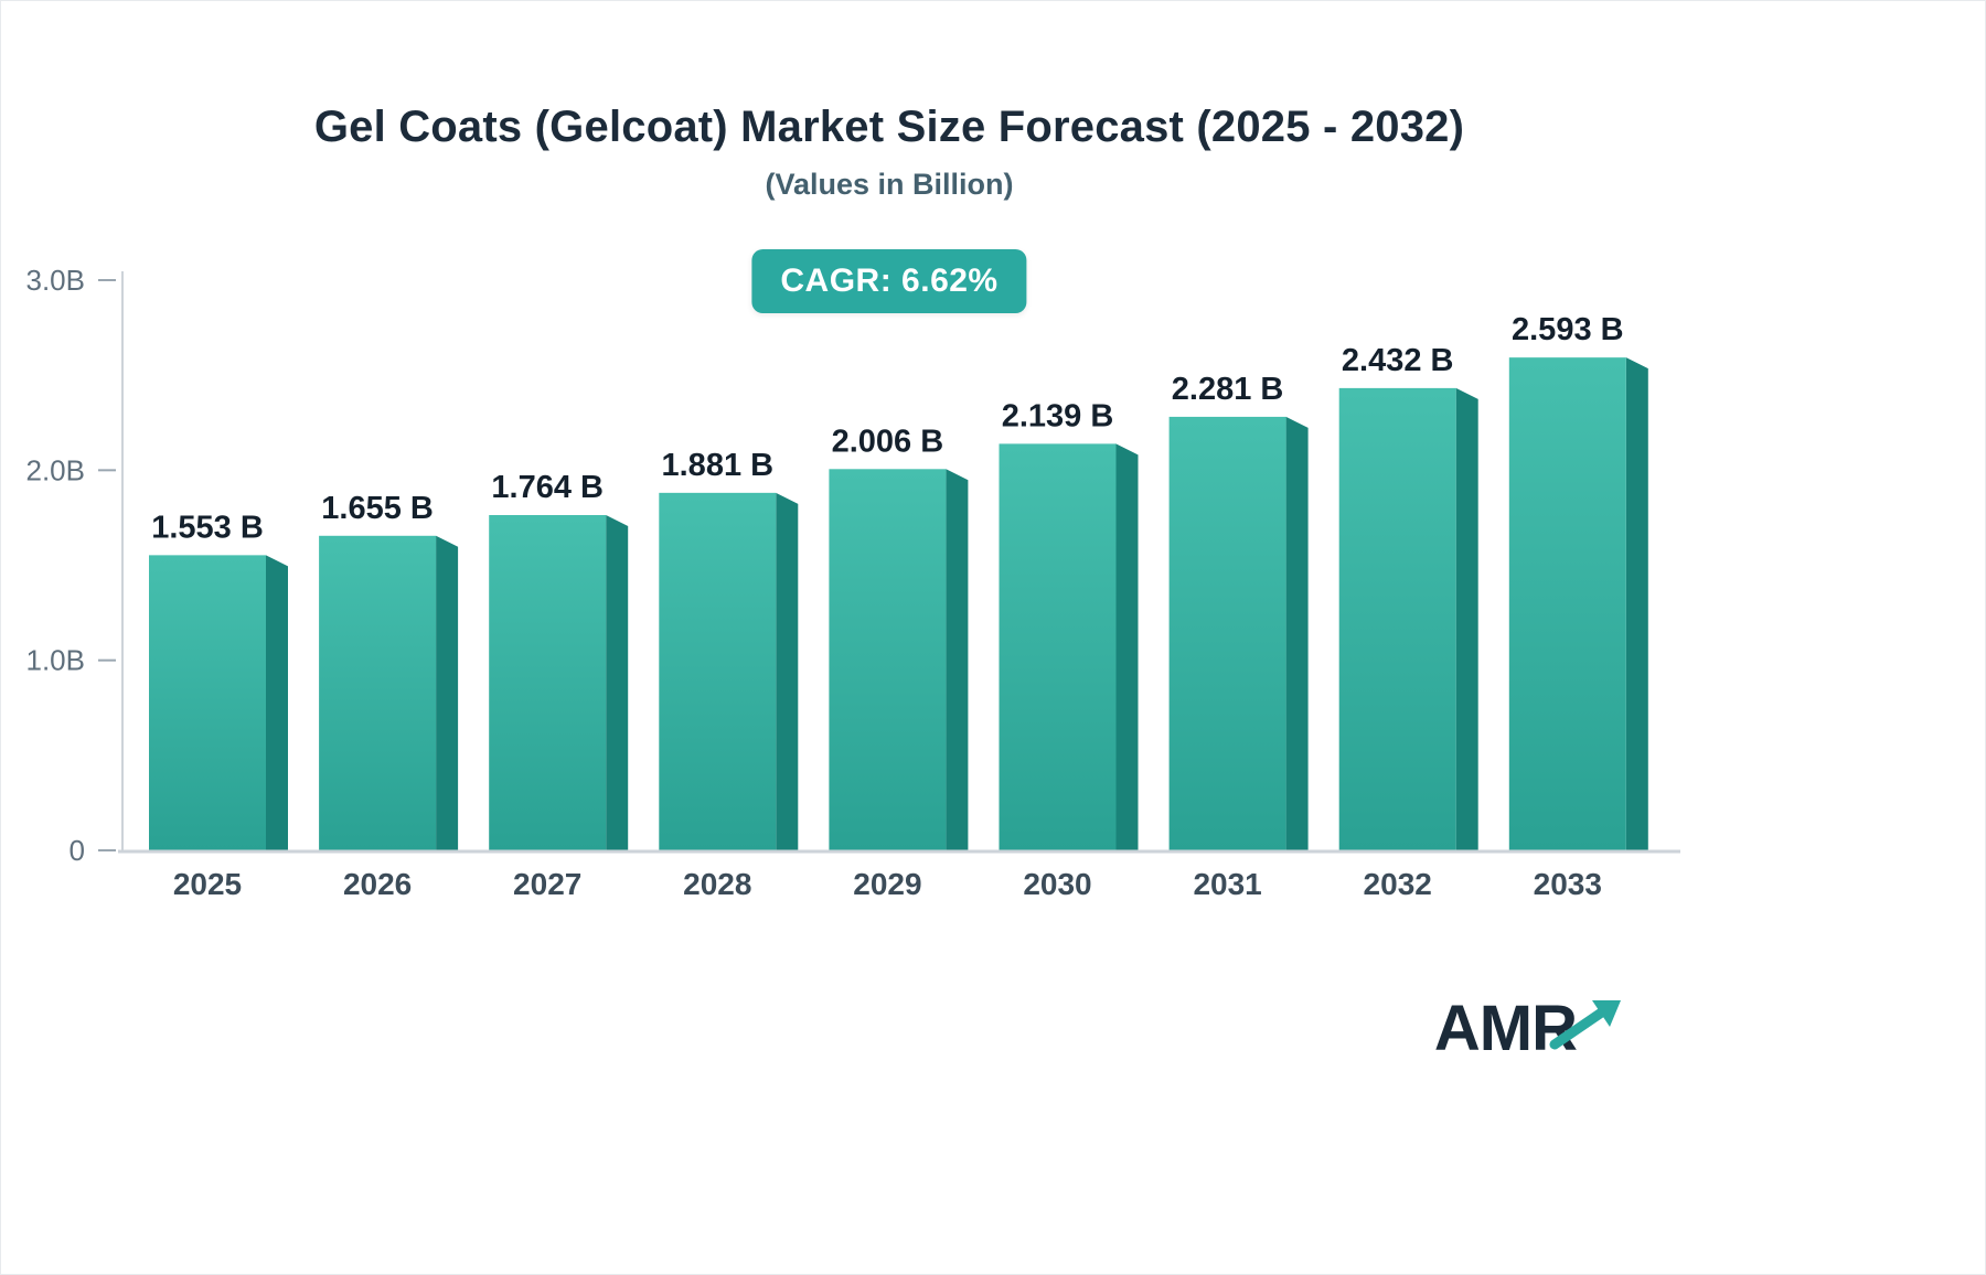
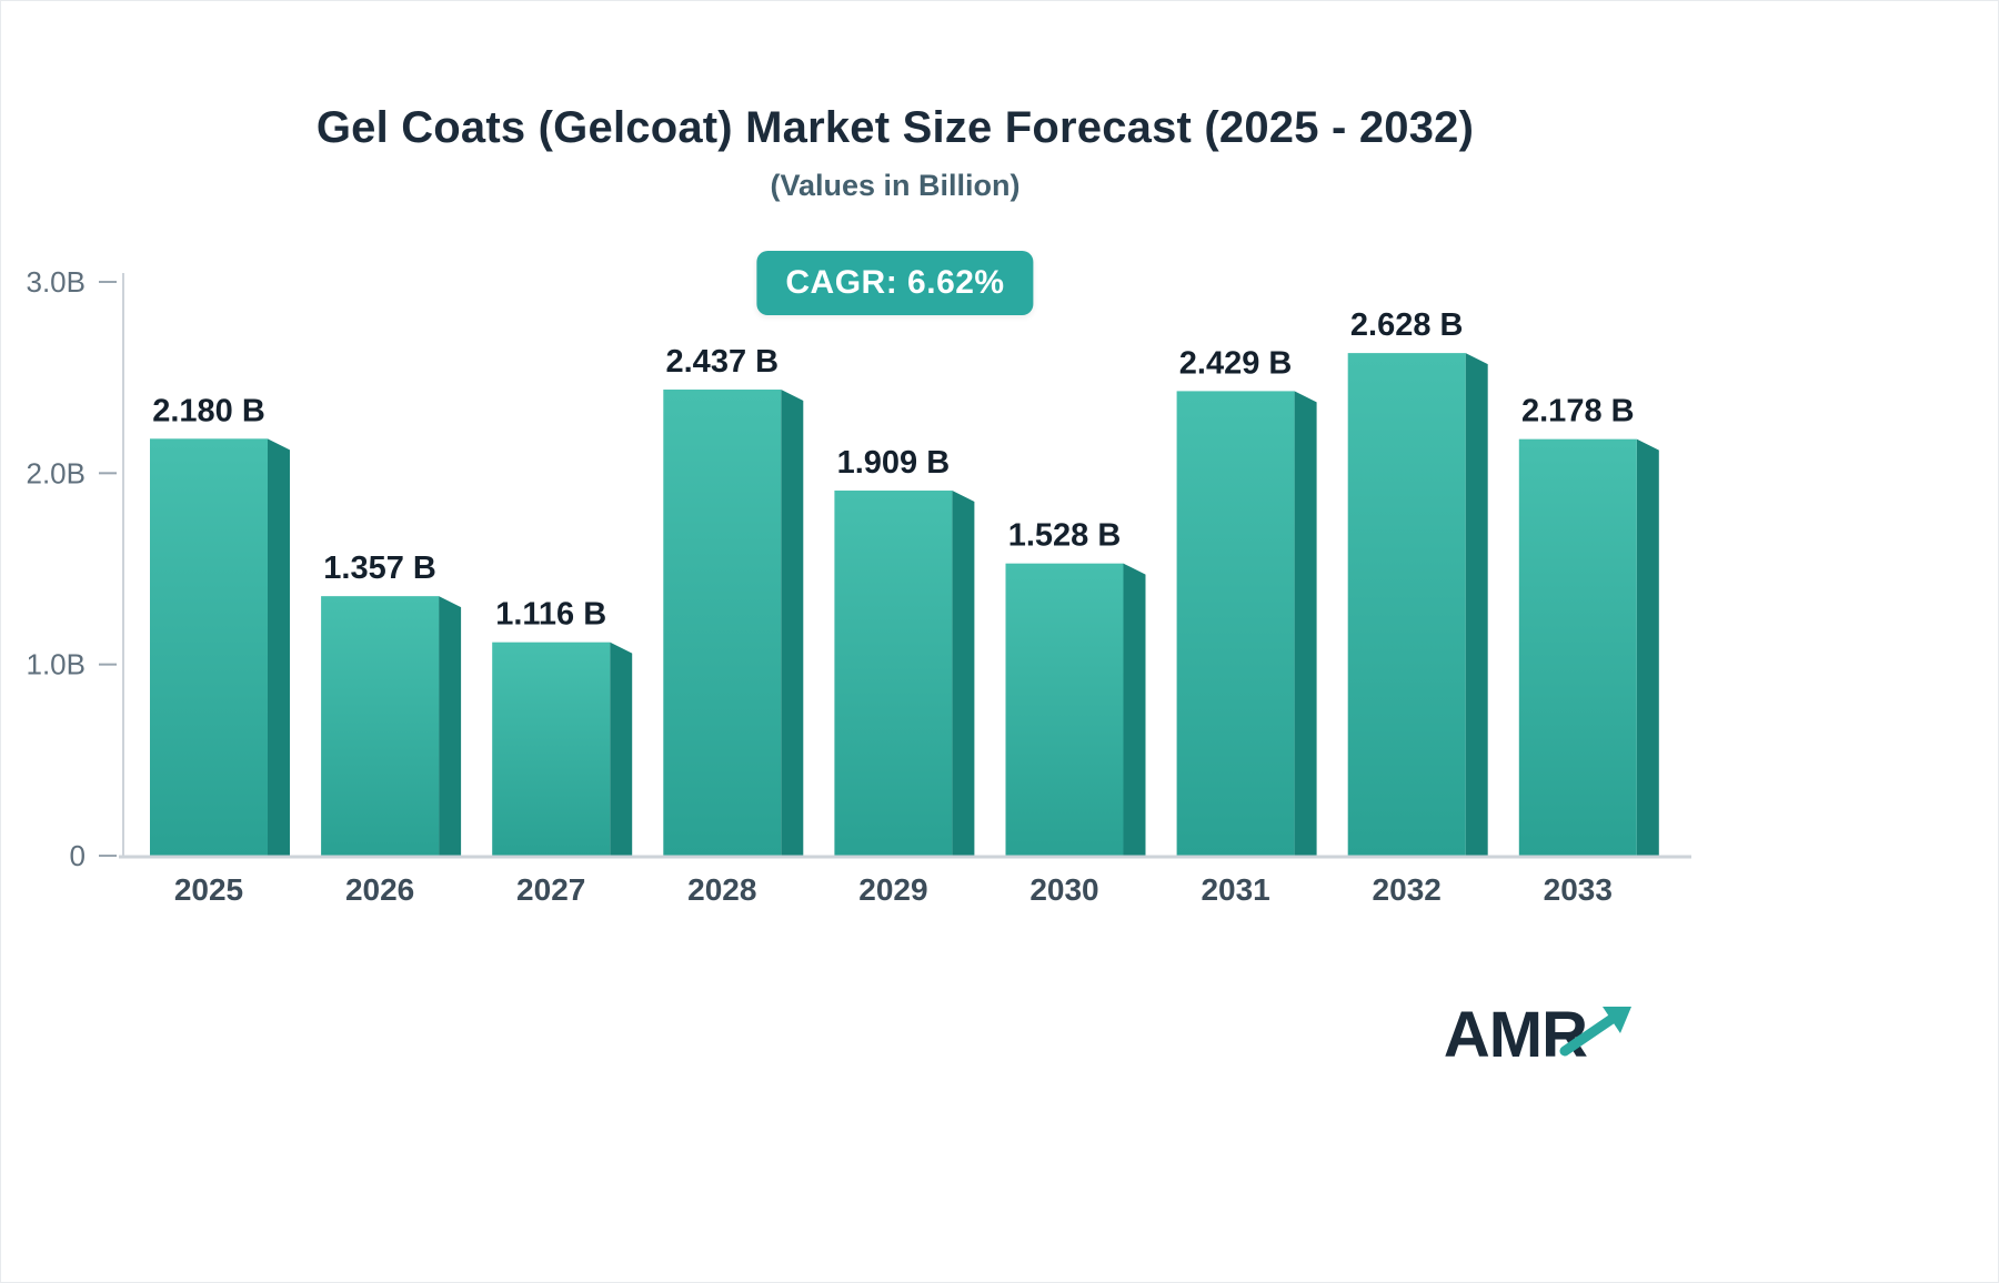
2025: 1.553 -> 2.180
2026: 1.655 -> 1.357
2027: 1.764 -> 1.116
2028: 1.881 -> 2.437
2029: 2.006 -> 1.909
2030: 2.139 -> 1.528
2031: 2.281 -> 2.429
2032: 2.432 -> 2.628
2033: 2.593 -> 2.178
